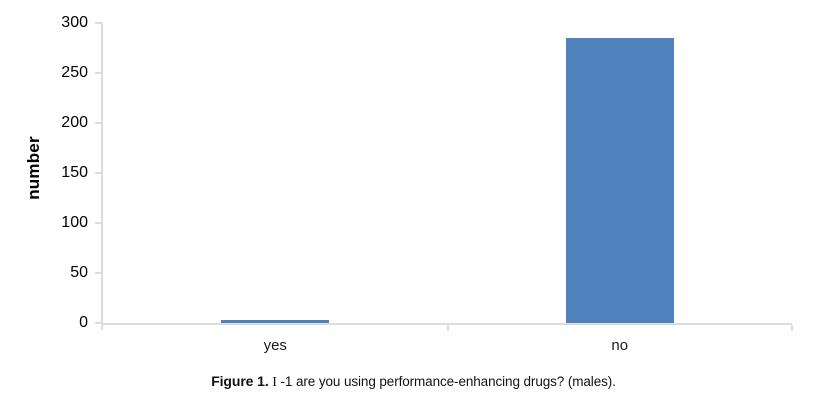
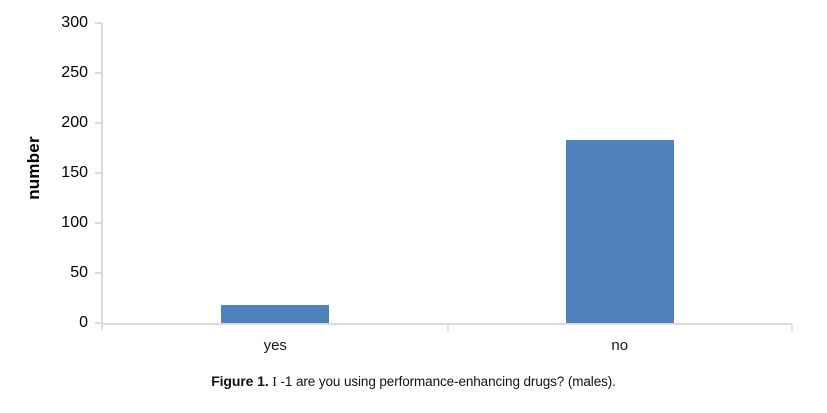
yes: 3 -> 18
no: 285 -> 183
